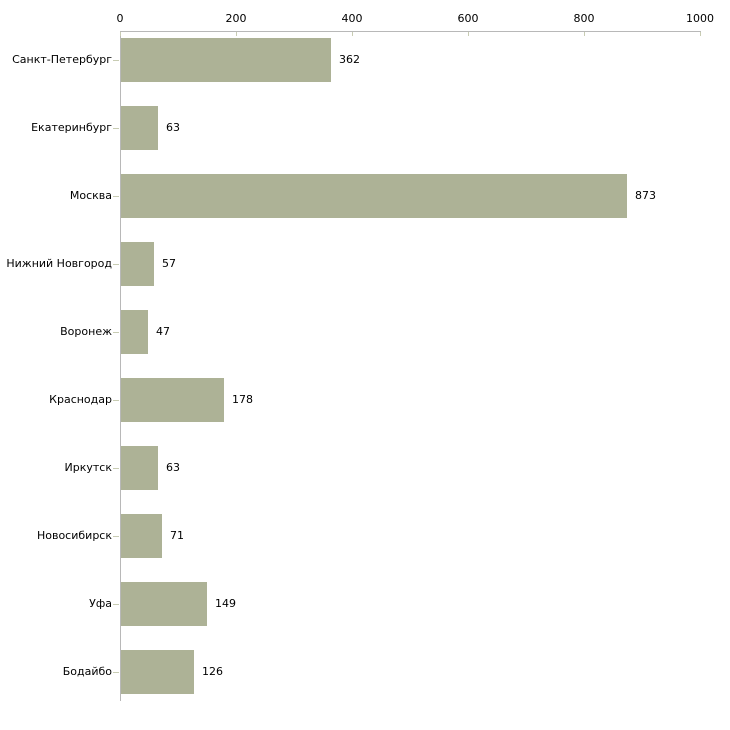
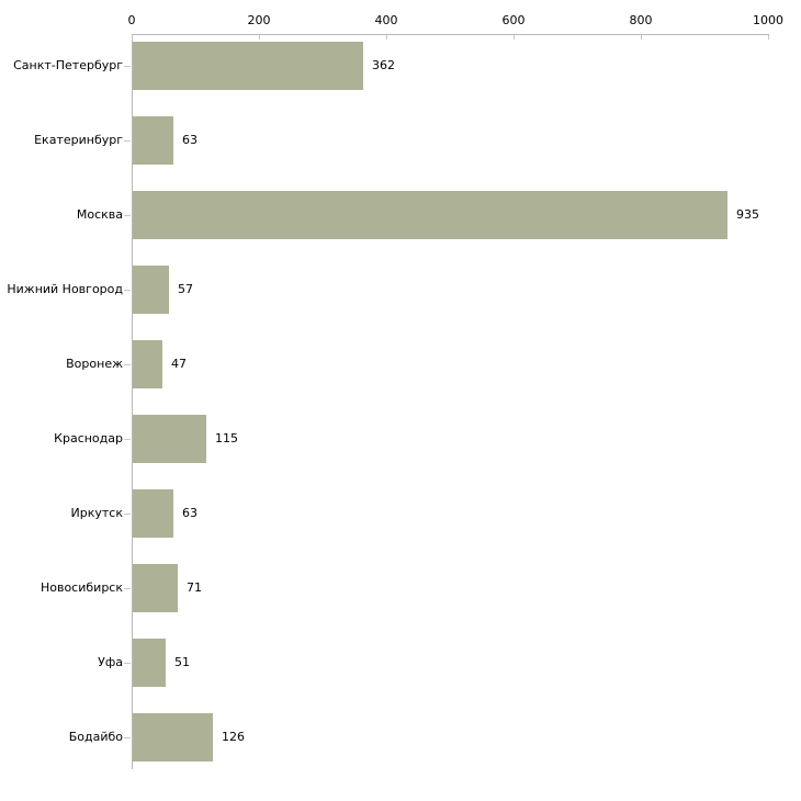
Москва: 873 -> 935
Краснодар: 178 -> 115
Уфа: 149 -> 51
